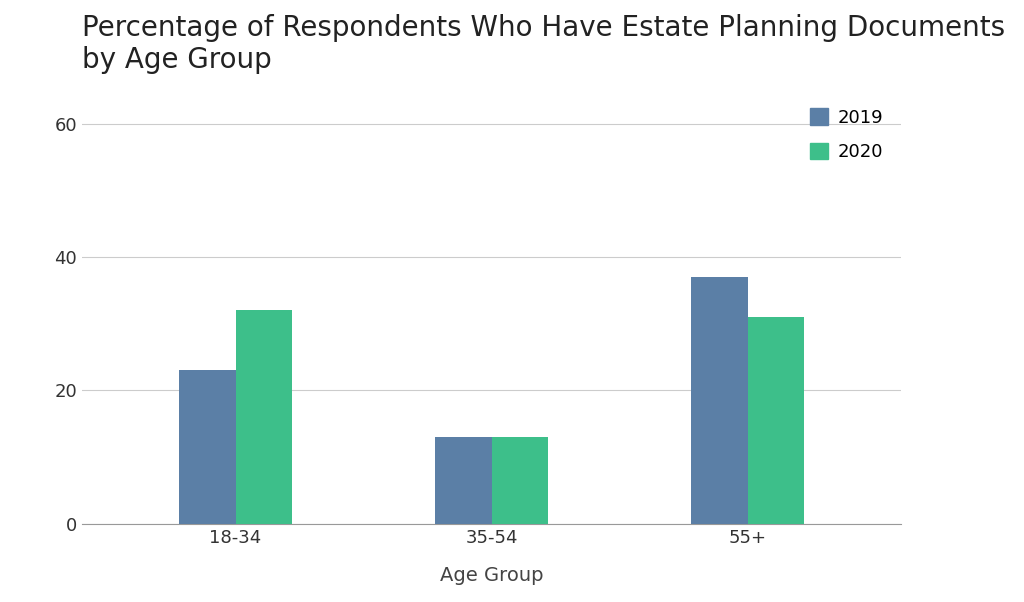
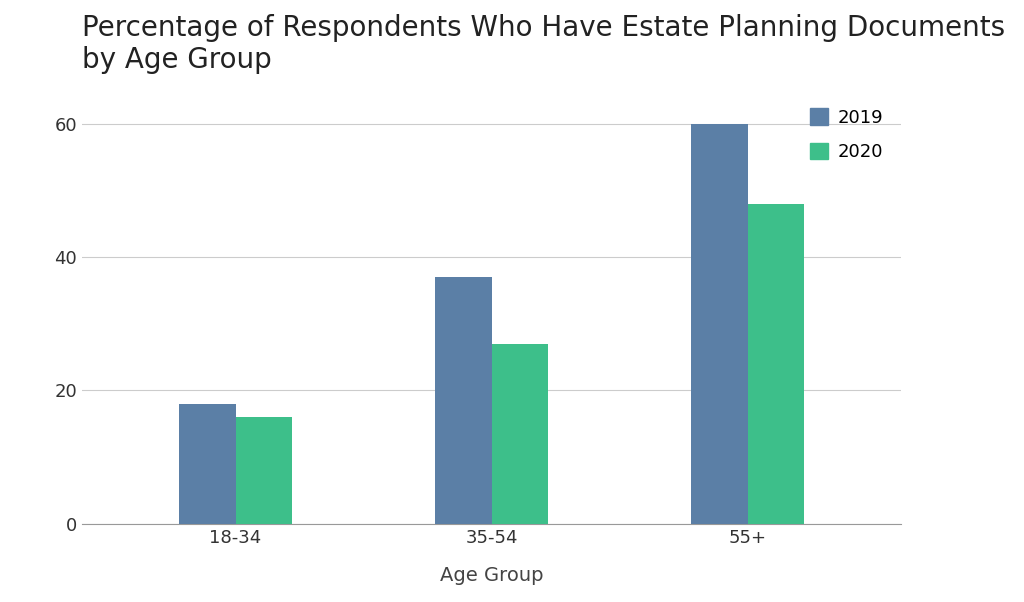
2019/18-34: 23 -> 18
2020/18-34: 32 -> 16
2019/35-54: 13 -> 37
2020/35-54: 13 -> 27
2019/55+: 37 -> 60
2020/55+: 31 -> 48
